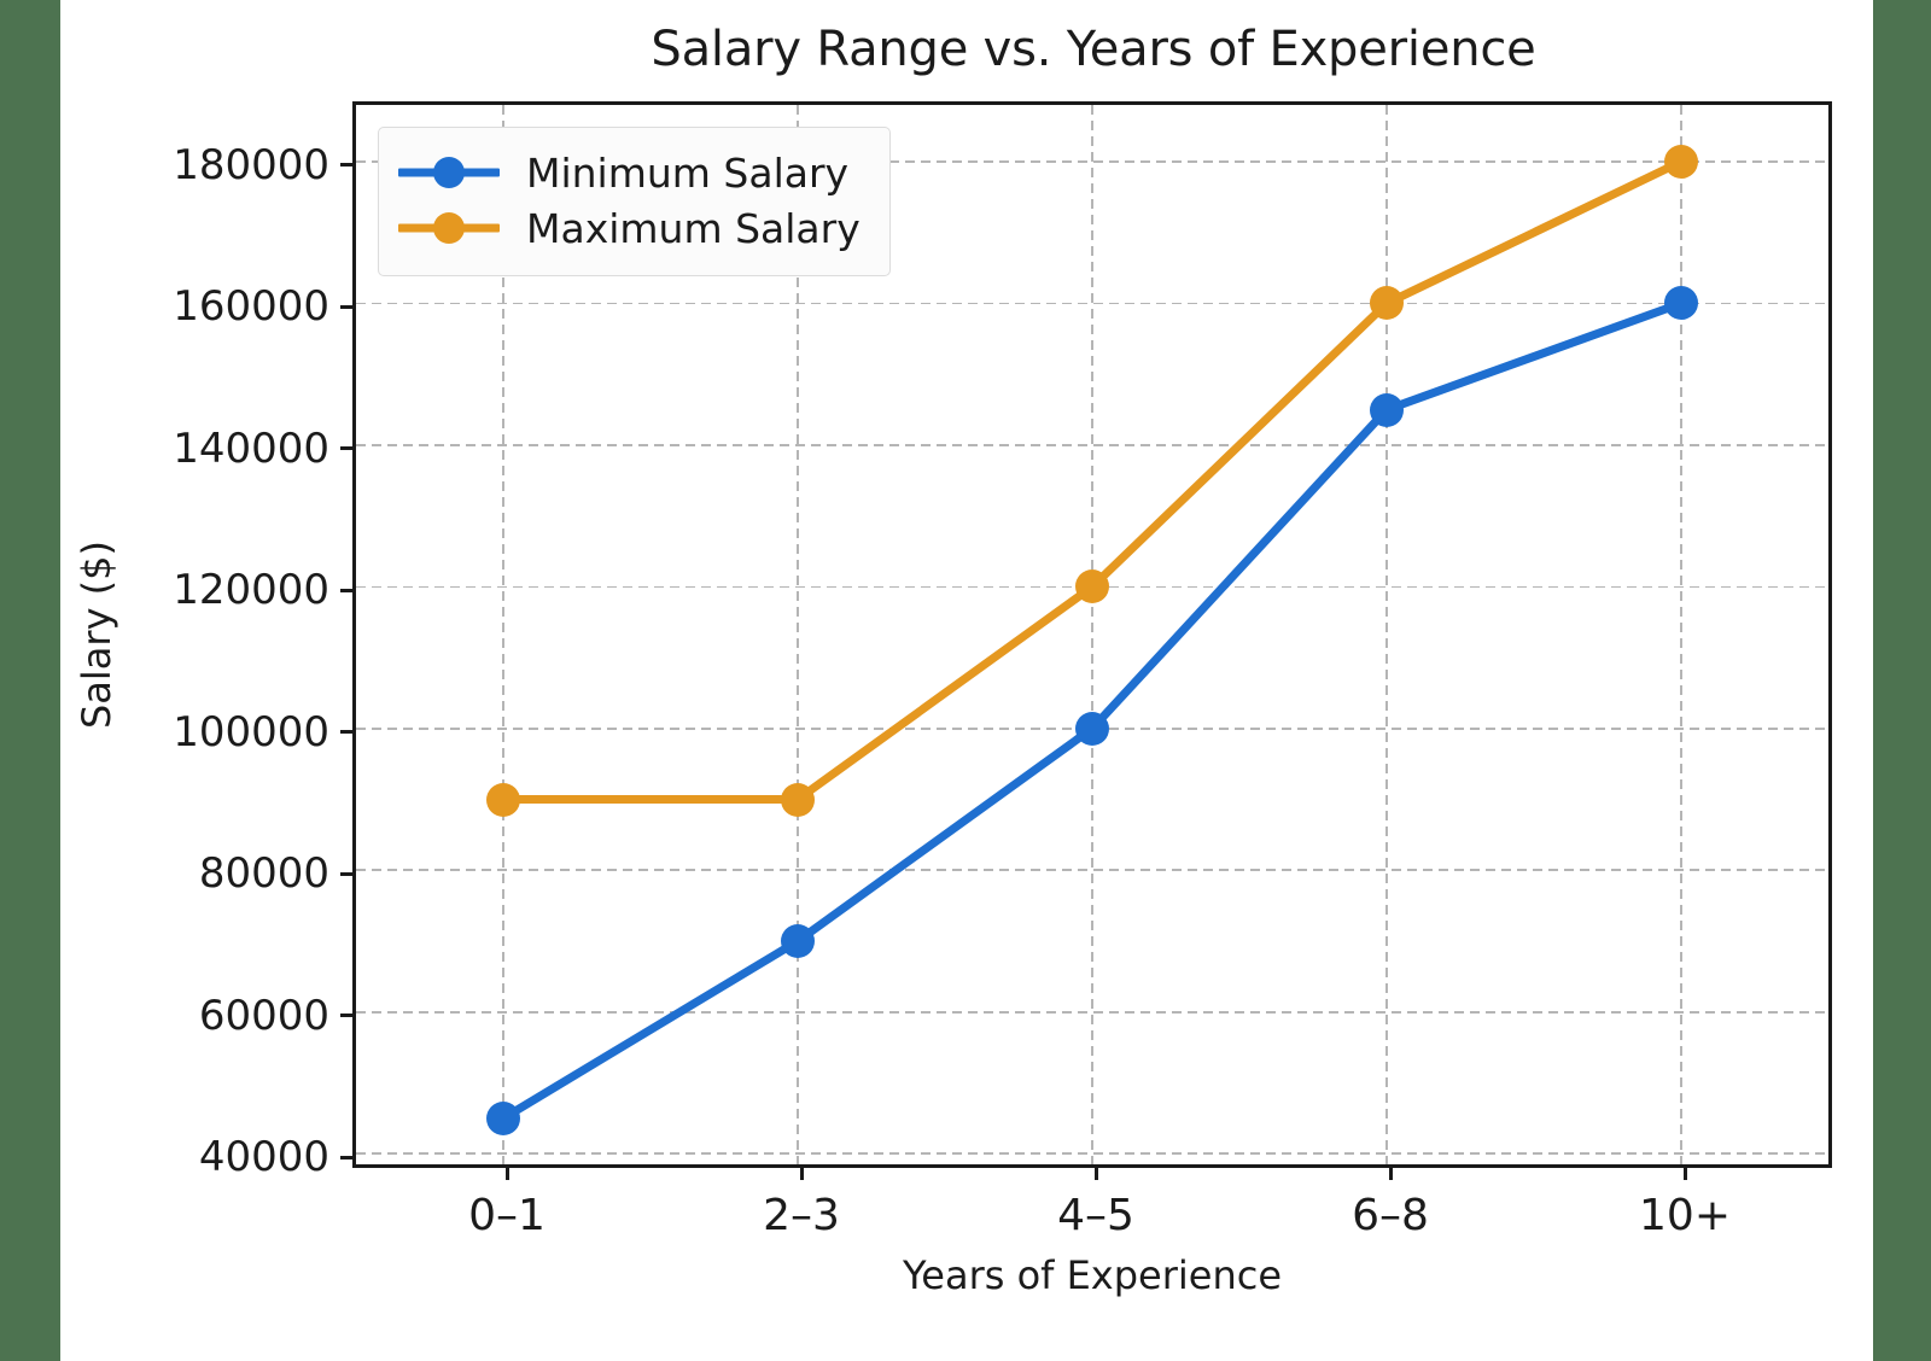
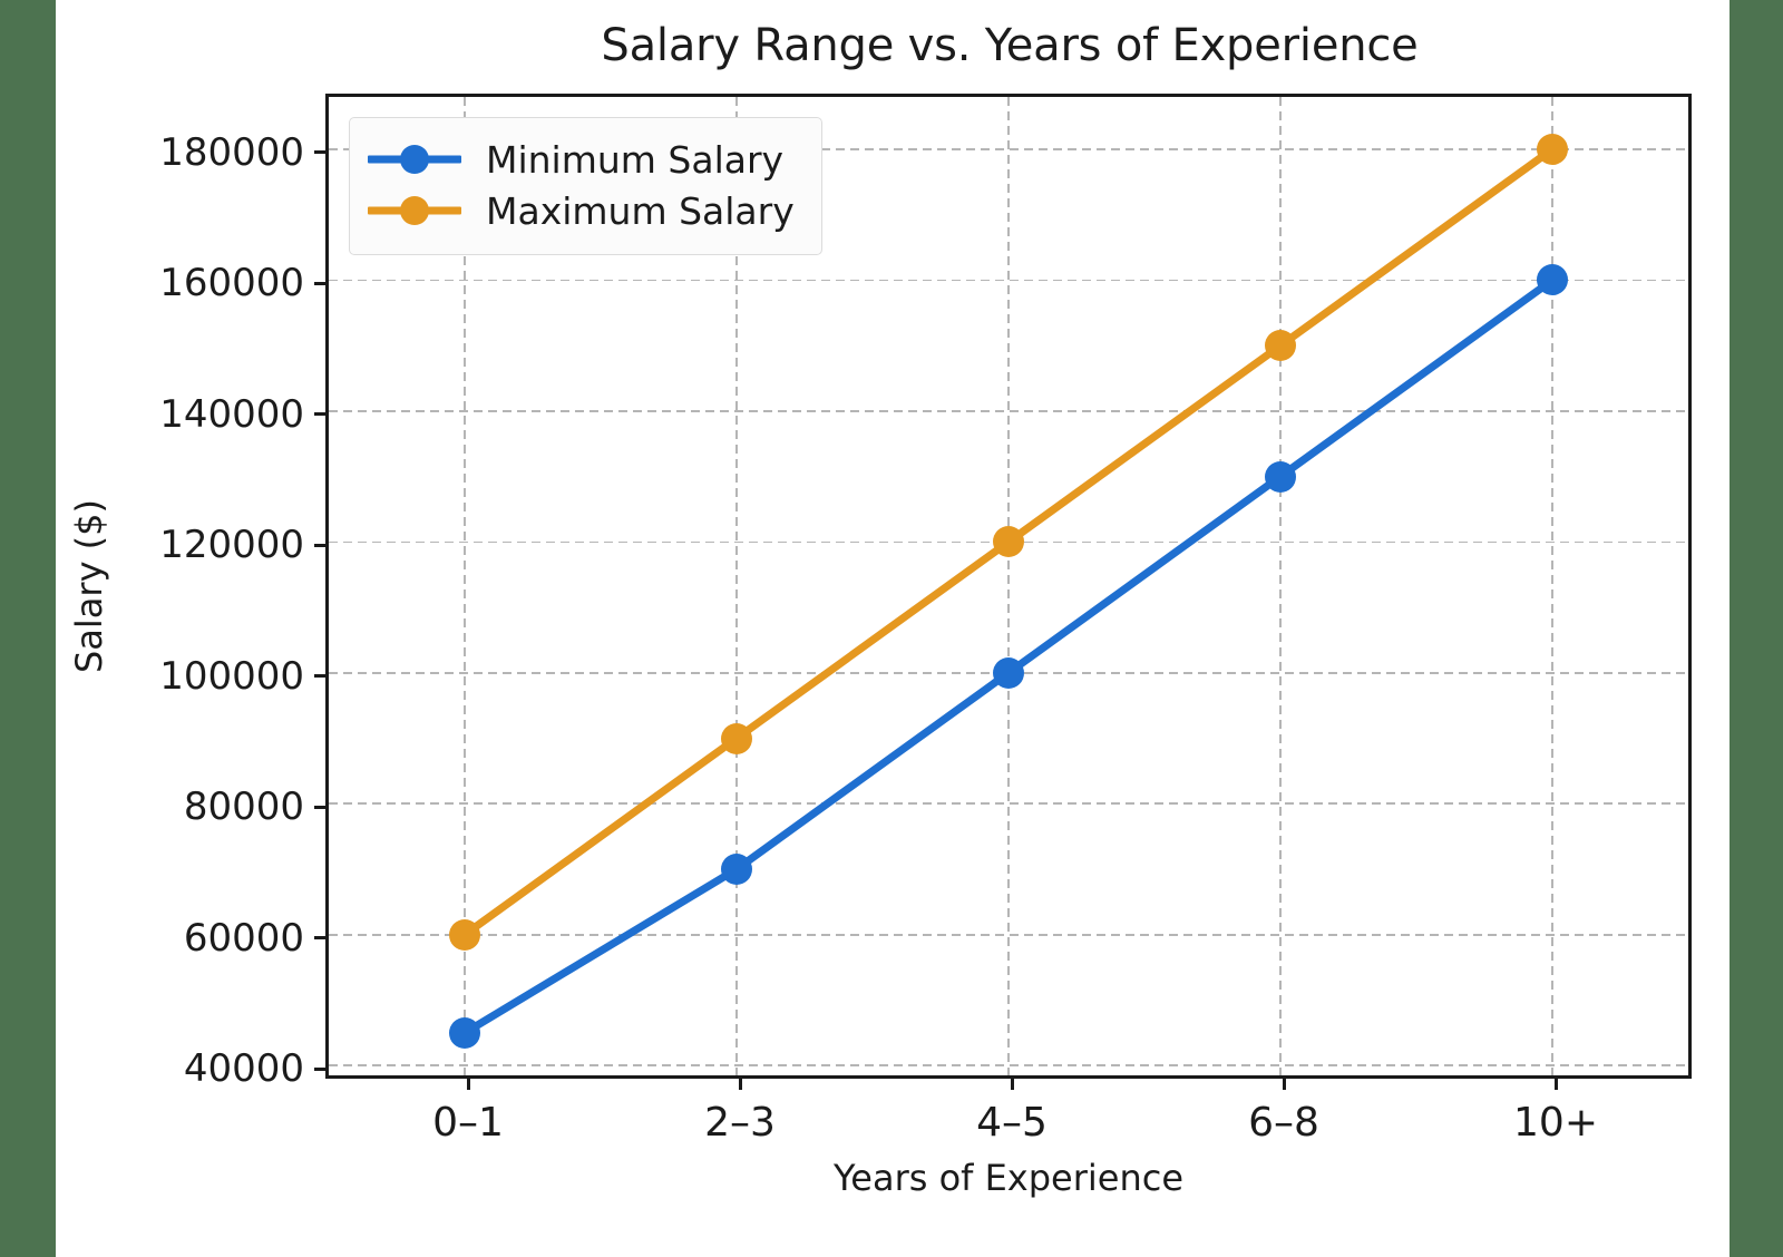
Maximum Salary/0–1: 90000 -> 60000
Minimum Salary/6–8: 145000 -> 130000
Maximum Salary/6–8: 160000 -> 150000
